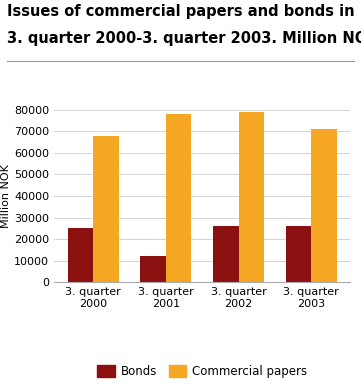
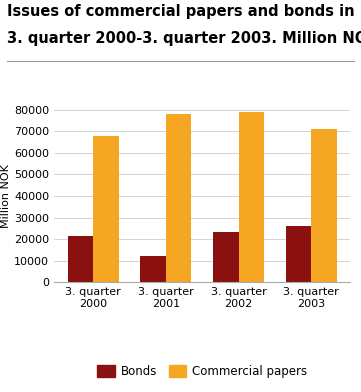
Bonds/3. quarter 2000: 25000 -> 21500
Bonds/3. quarter 2002: 26000 -> 23500
